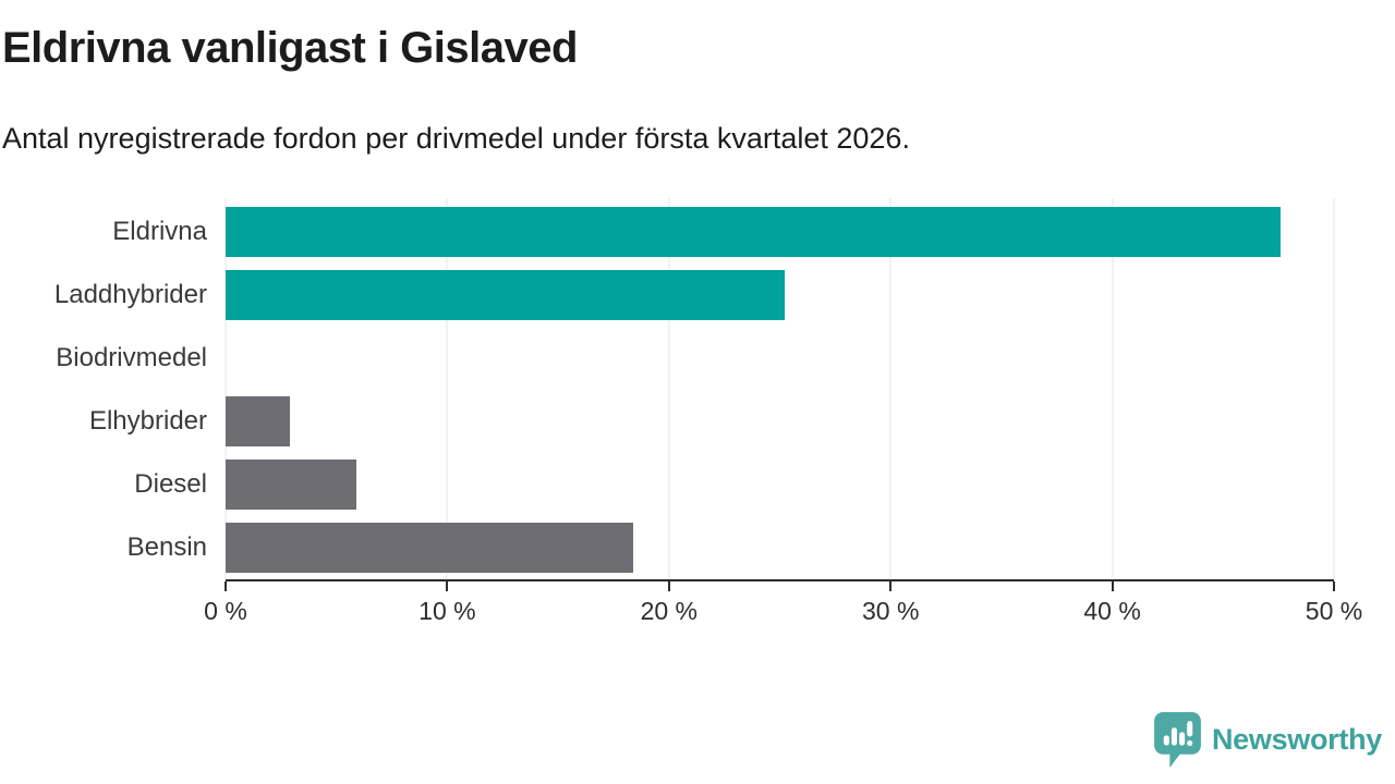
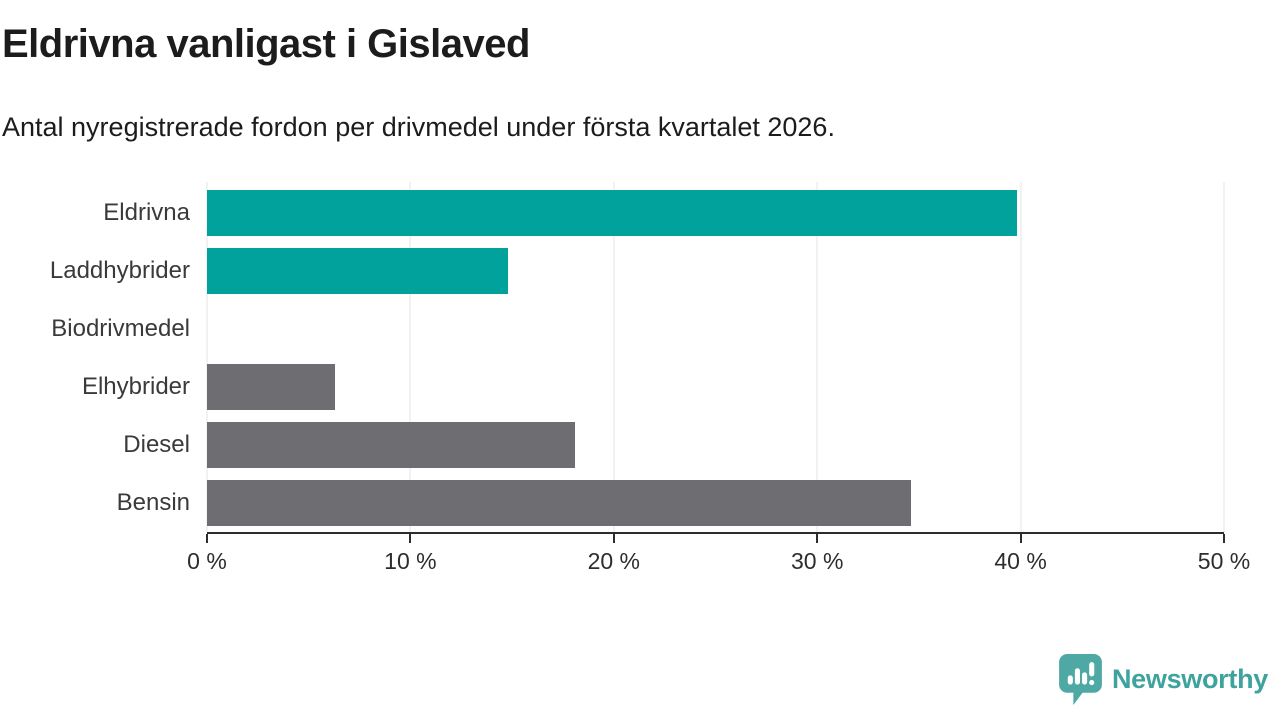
Eldrivna: 47.6% -> 39.8%
Laddhybrider: 25.2% -> 14.8%
Elhybrider: 2.9% -> 6.3%
Diesel: 5.9% -> 18.1%
Bensin: 18.4% -> 34.6%
